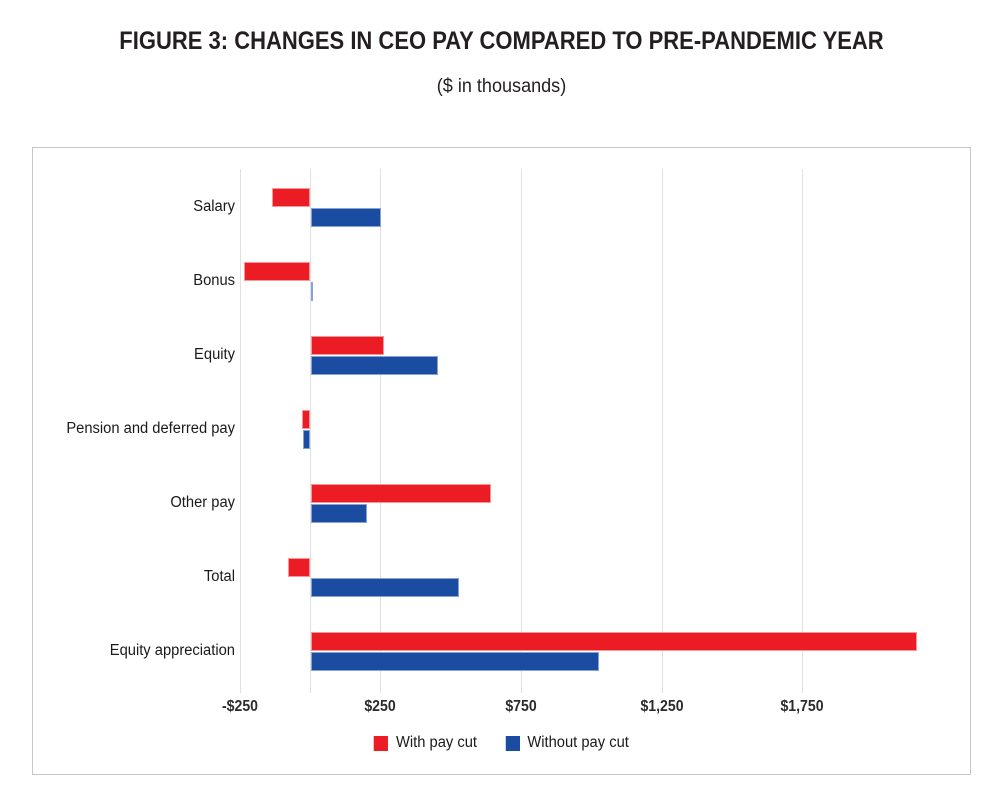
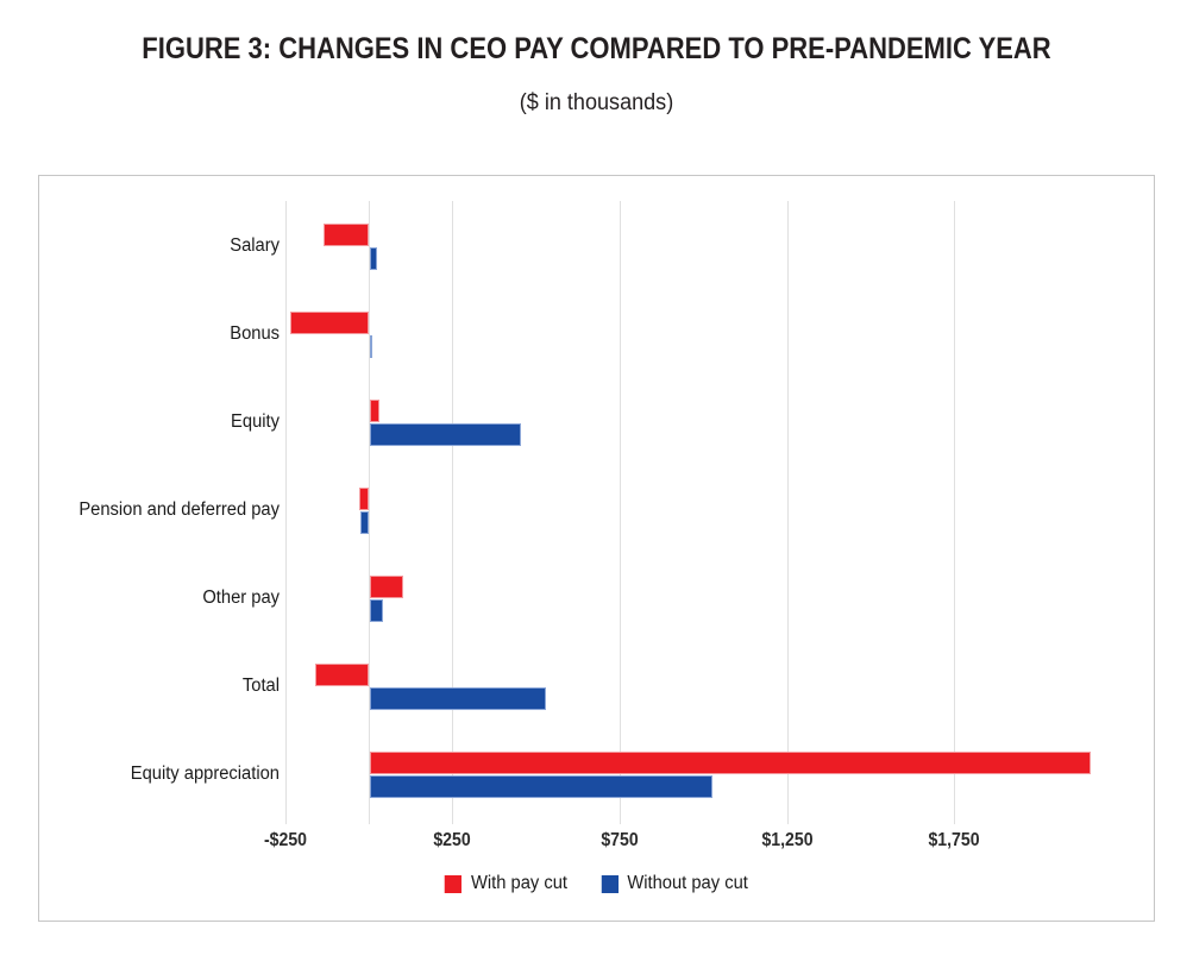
Without pay cut/Salary: $250 -> $20
With pay cut/Equity: $260 -> $30
With pay cut/Other pay: $640 -> $100
Without pay cut/Other pay: $200 -> $40
With pay cut/Total: -$80 -> -$160
